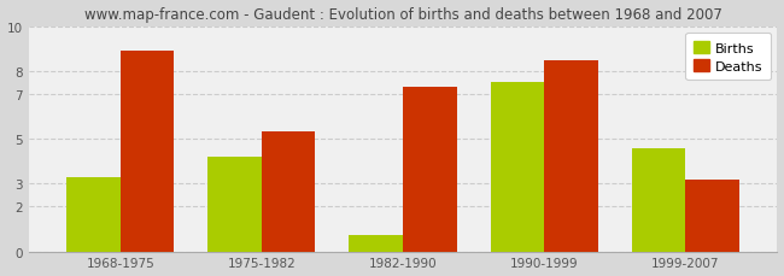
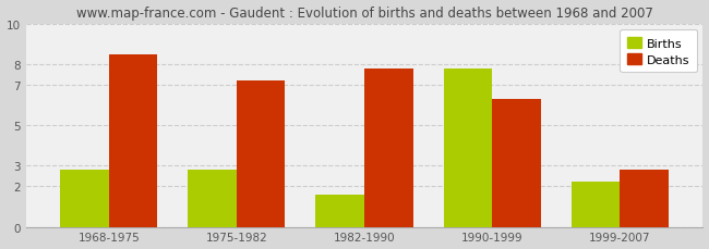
Births/1968-1975: 3.3 -> 2.8
Deaths/1968-1975: 8.9 -> 8.5
Births/1975-1982: 4.2 -> 2.8
Deaths/1975-1982: 5.3 -> 7.2
Births/1982-1990: 0.7 -> 1.6
Deaths/1982-1990: 7.3 -> 7.8
Births/1990-1999: 7.5 -> 7.8
Deaths/1990-1999: 8.5 -> 6.3
Births/1999-2007: 4.6 -> 2.2
Deaths/1999-2007: 3.2 -> 2.8
